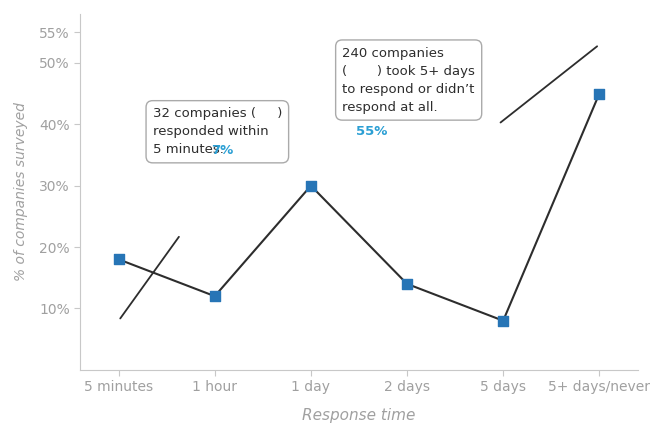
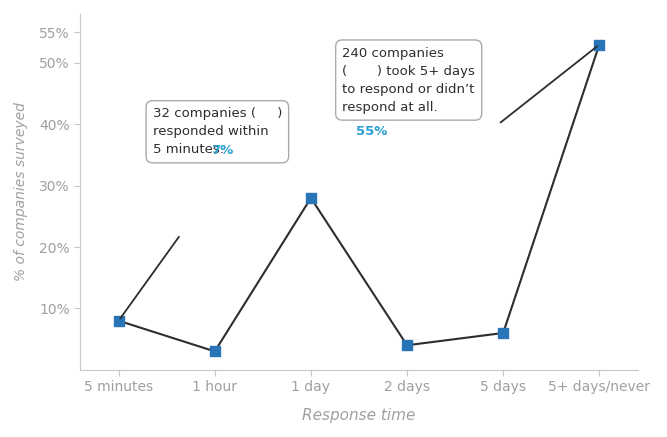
5 minutes: 18% -> 8%
1 hour: 12% -> 3%
1 day: 30% -> 28%
2 days: 14% -> 4%
5 days: 8% -> 6%
5+ days/never: 45% -> 53%
